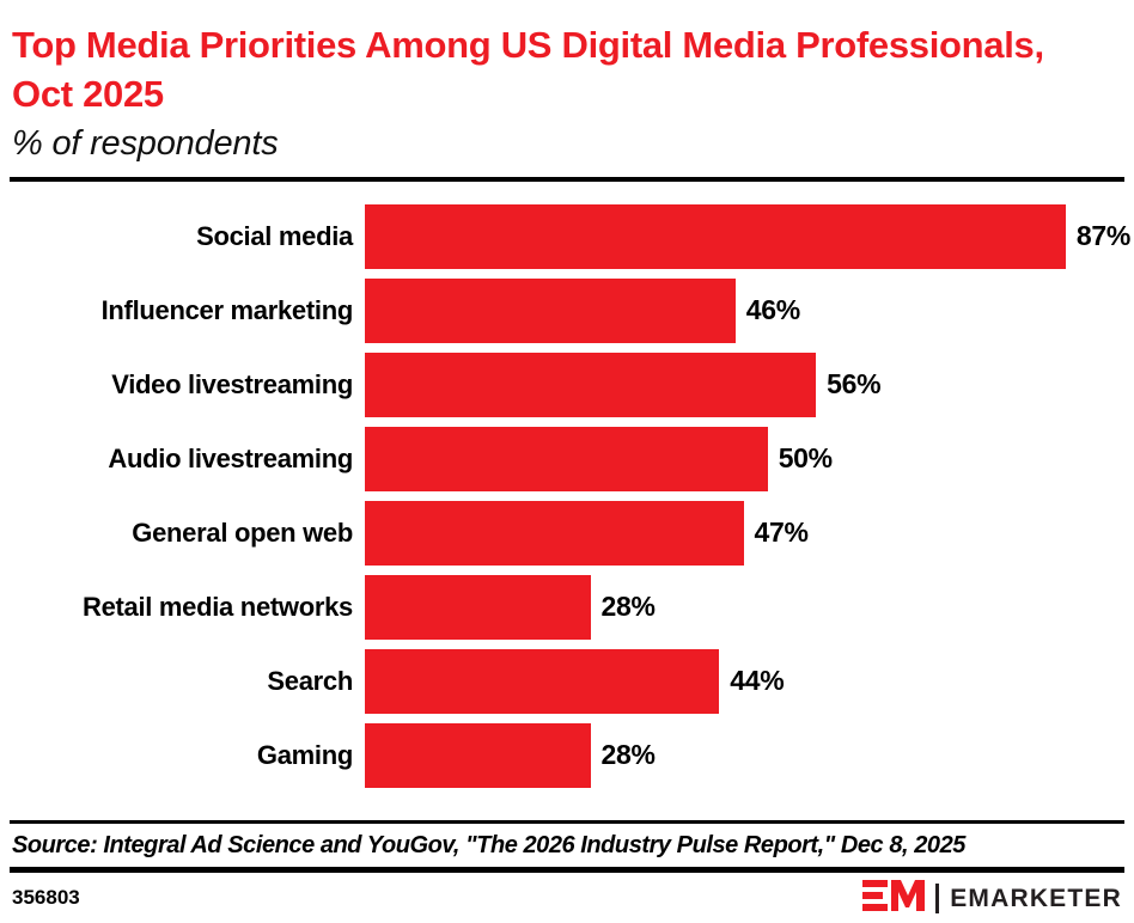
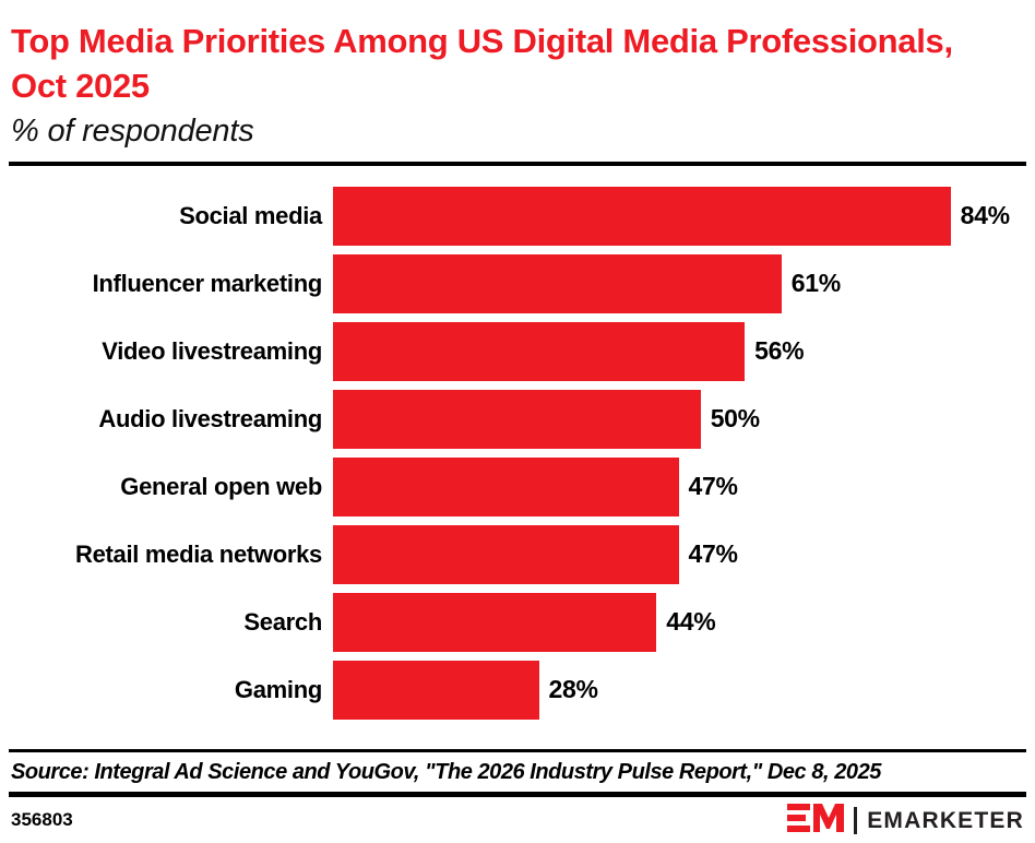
Social media: 87% -> 84%
Influencer marketing: 46% -> 61%
Retail media networks: 28% -> 47%
